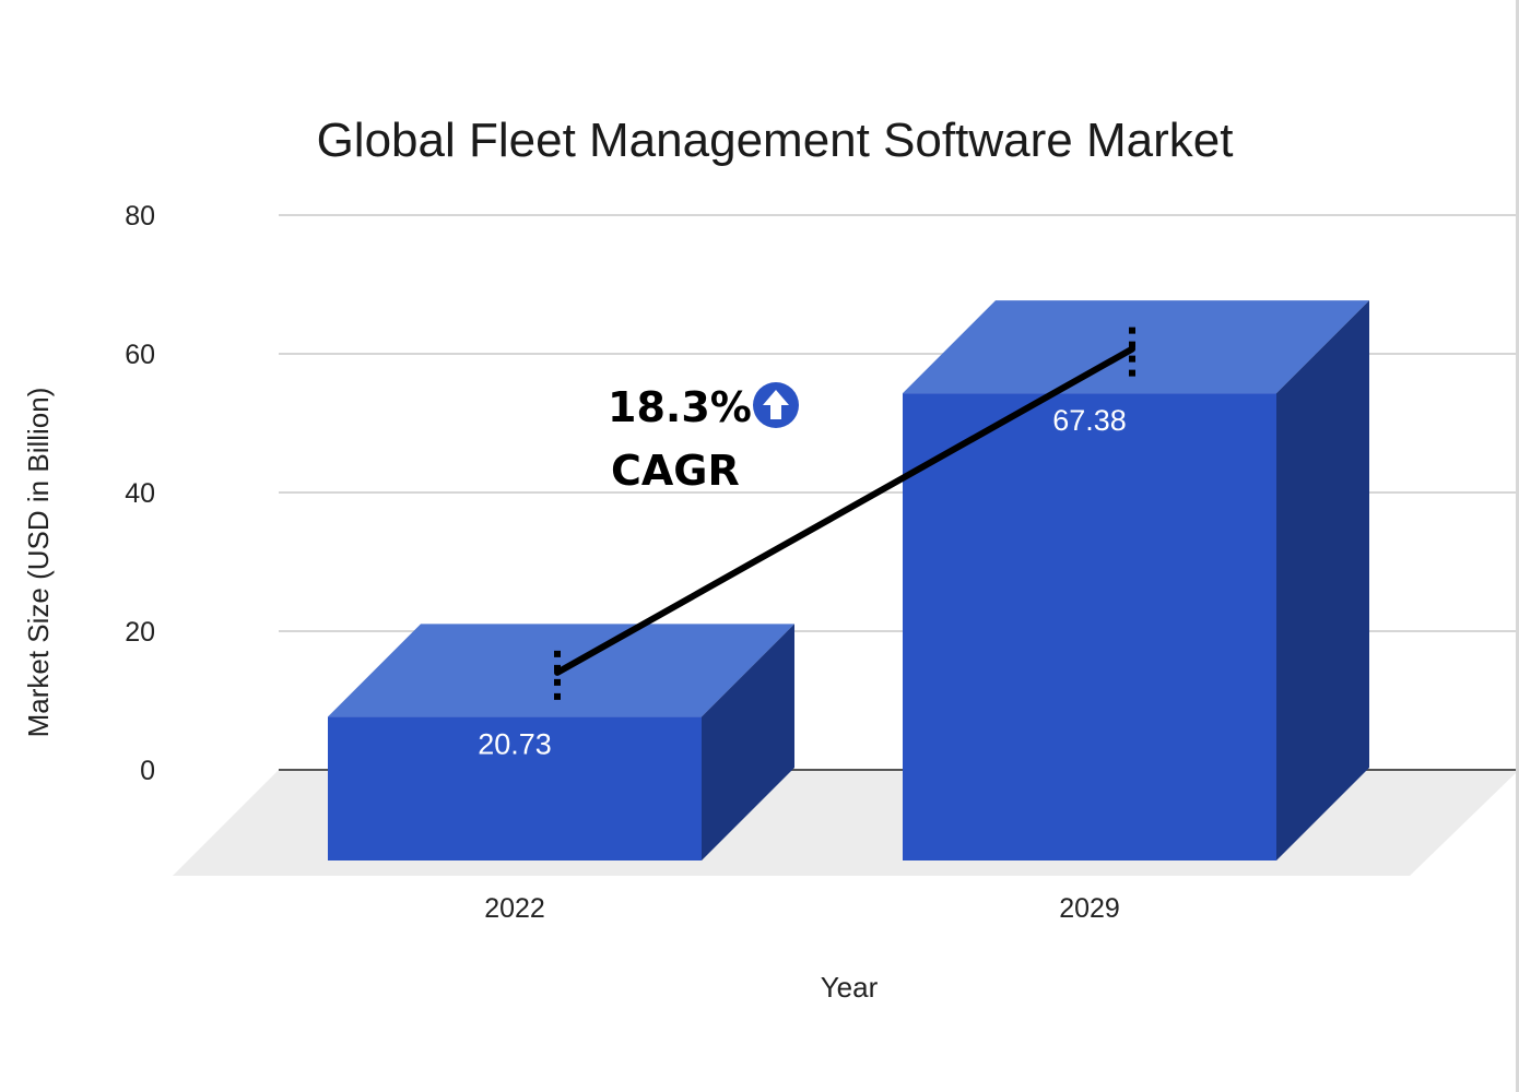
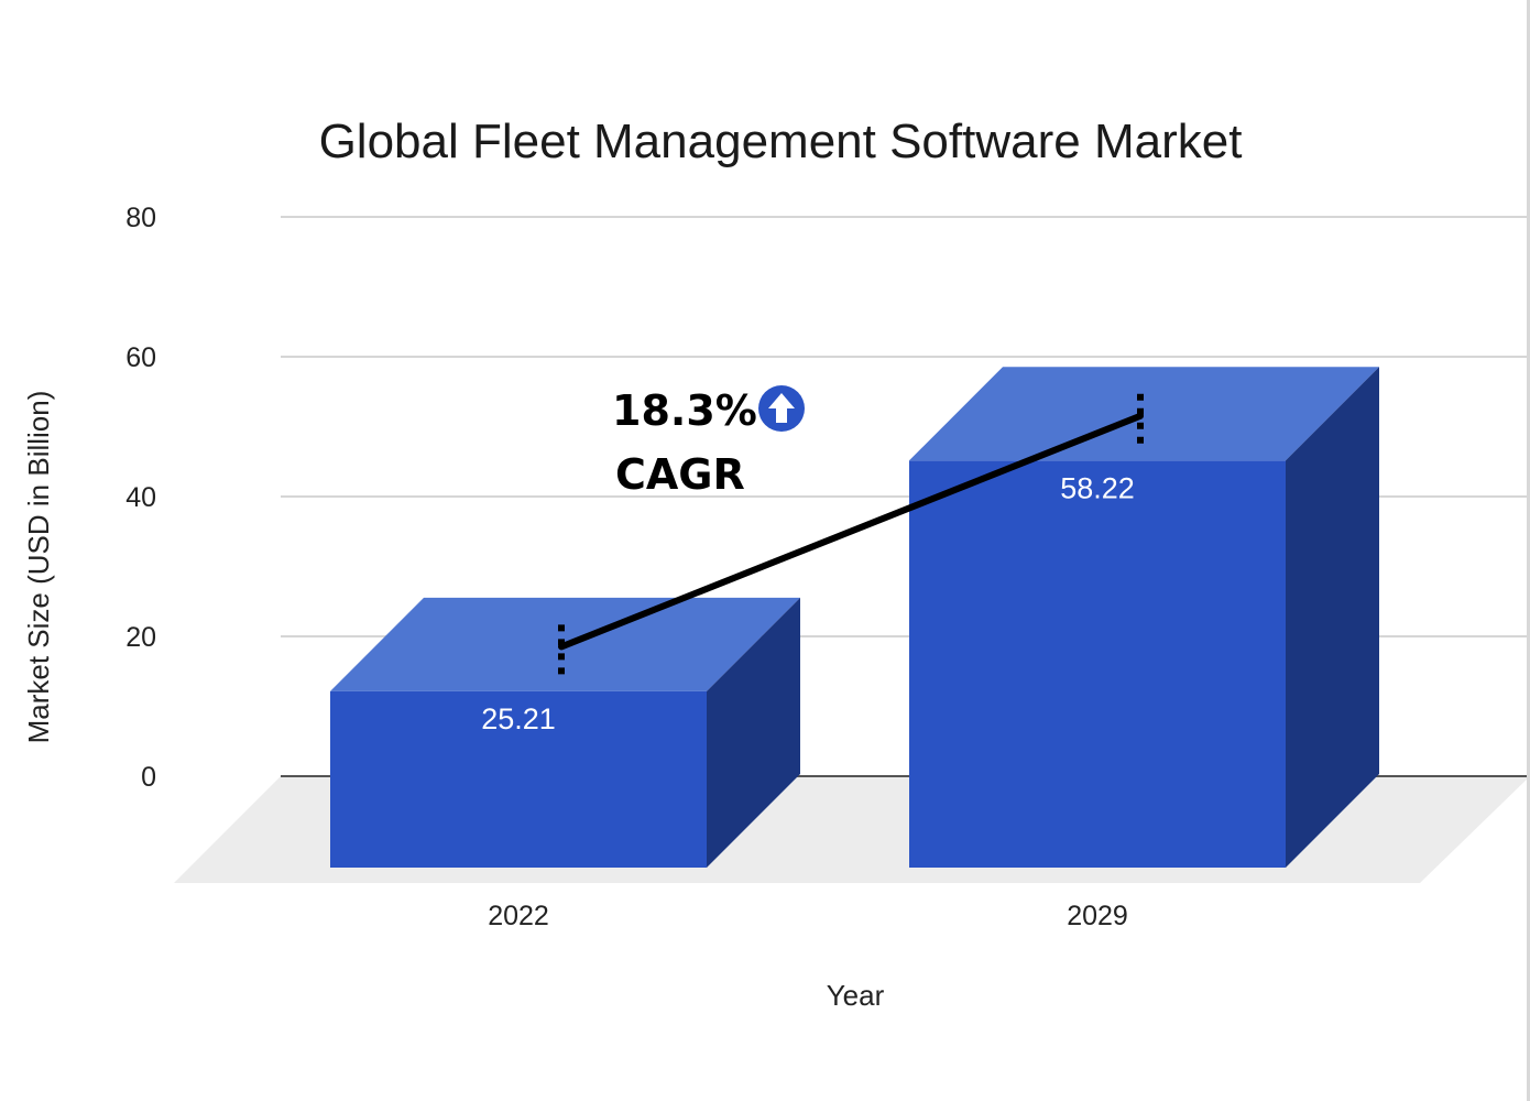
2022: 20.73 -> 25.21
2029: 67.38 -> 58.22
